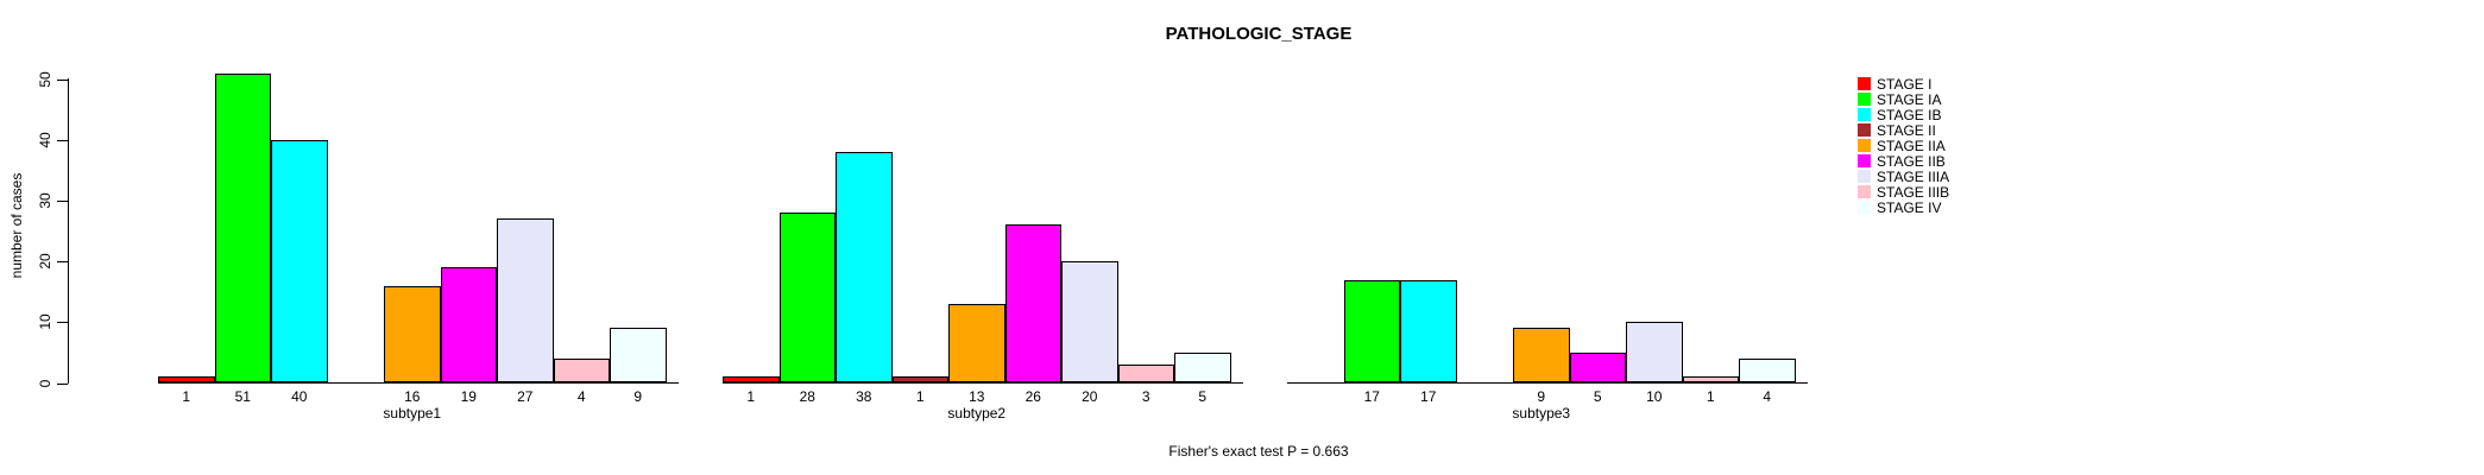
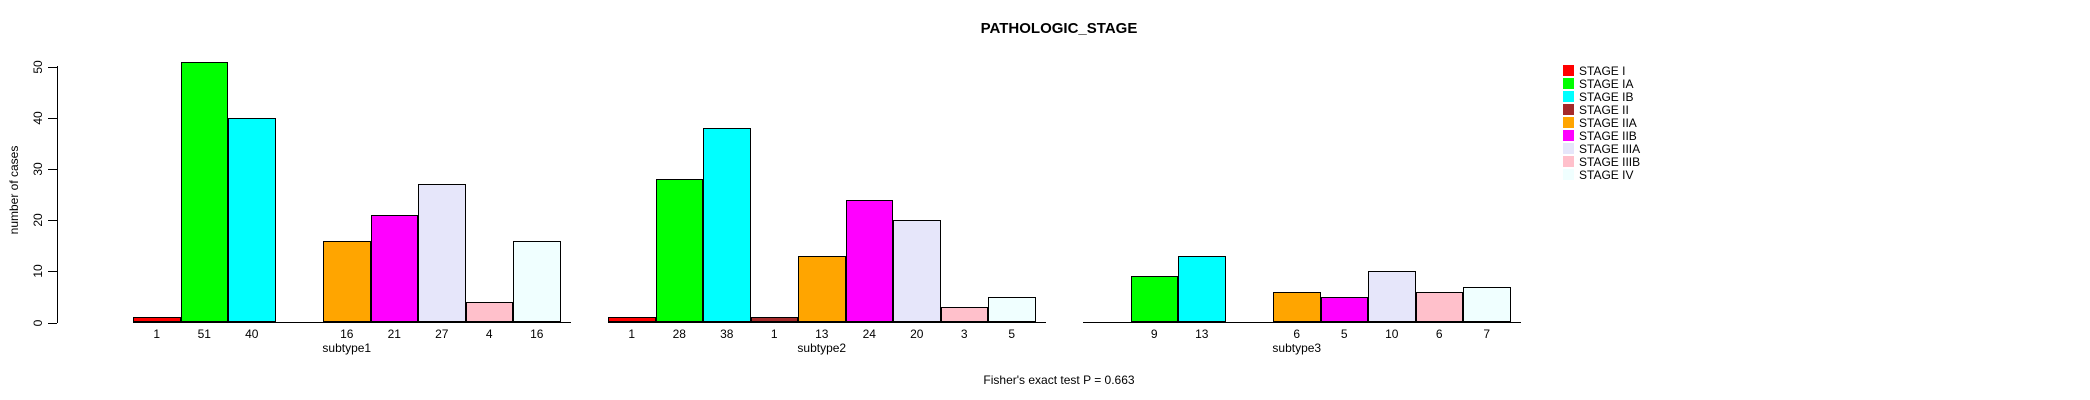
STAGE IIB/subtype1: 19 -> 21
STAGE IV/subtype1: 9 -> 16
STAGE IIB/subtype2: 26 -> 24
STAGE IA/subtype3: 17 -> 9
STAGE IB/subtype3: 17 -> 13
STAGE IIA/subtype3: 9 -> 6
STAGE IIIB/subtype3: 1 -> 6
STAGE IV/subtype3: 4 -> 7
